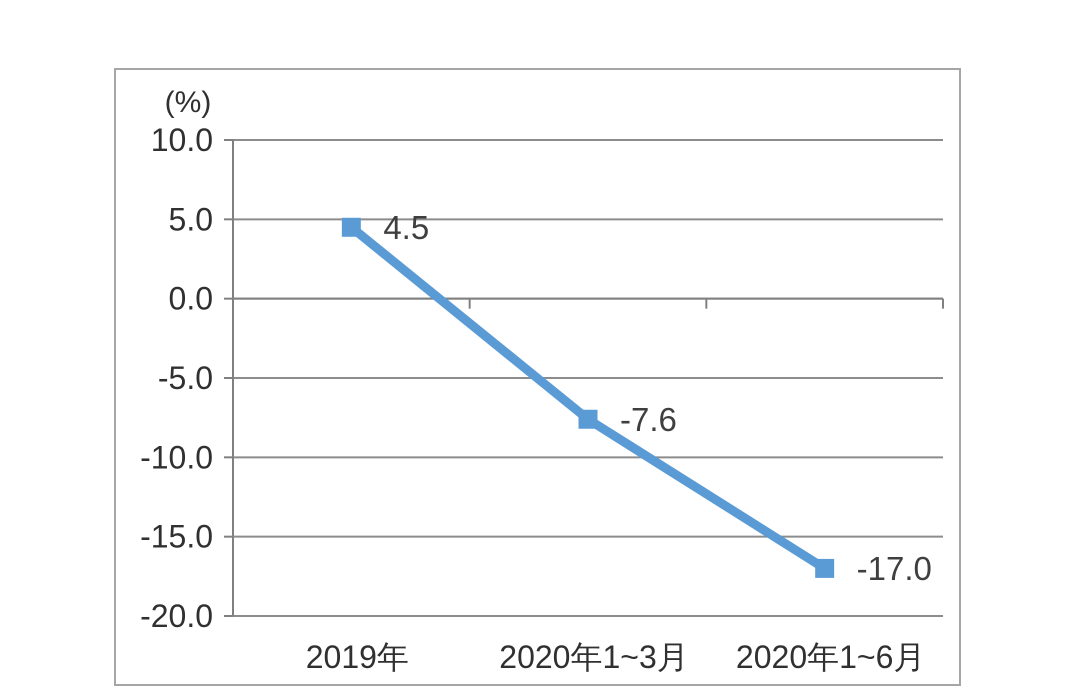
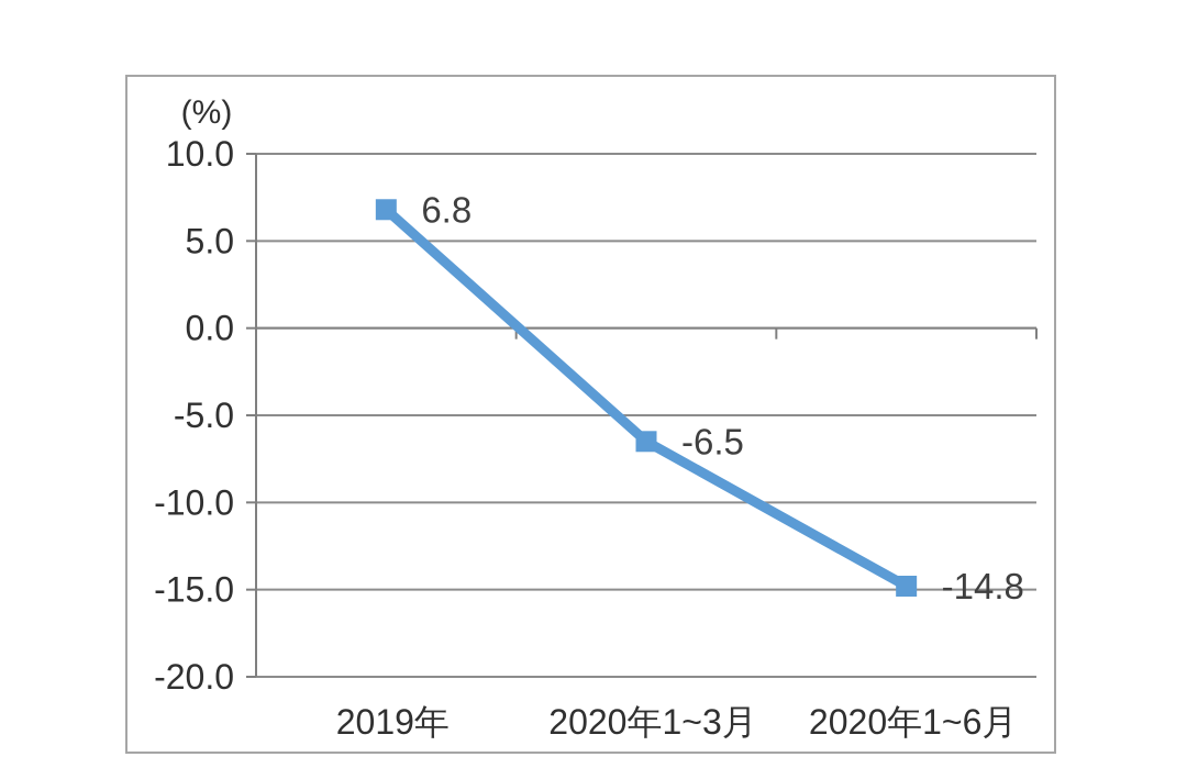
2019年: 4.5 -> 6.8
2020年1~3月: -7.6 -> -6.5
2020年1~6月: -17.0 -> -14.8
